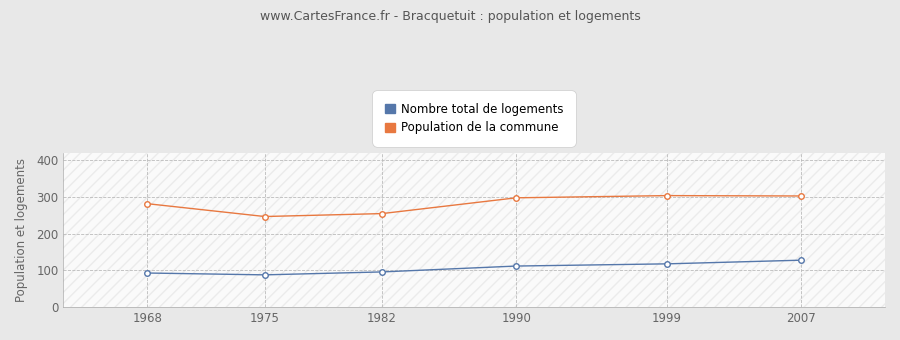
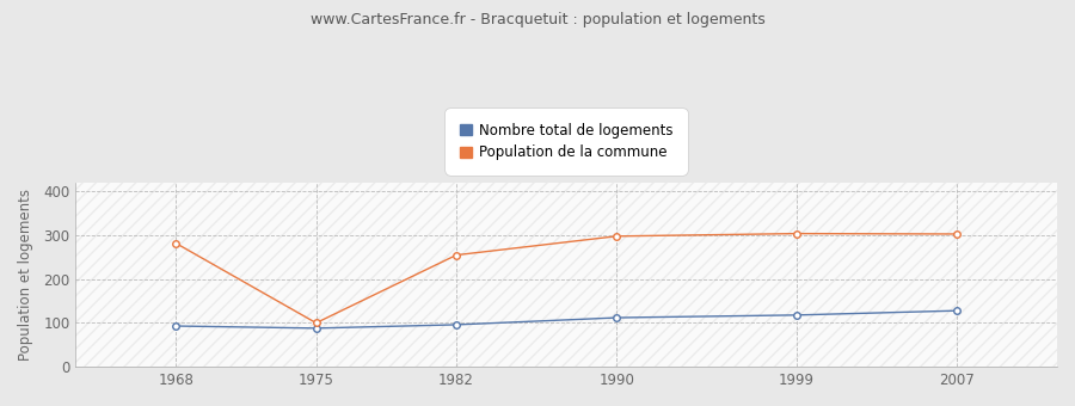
Population de la commune/1975: 247 -> 100
